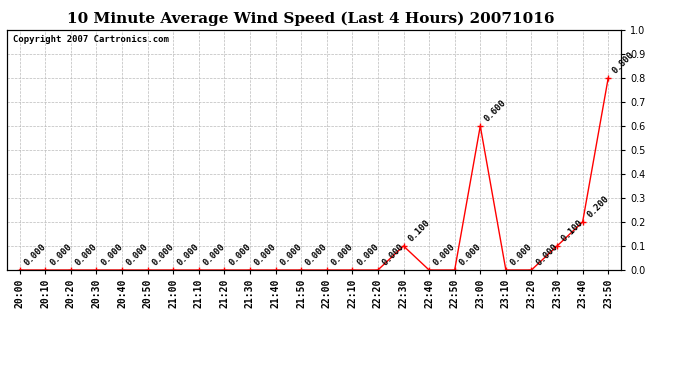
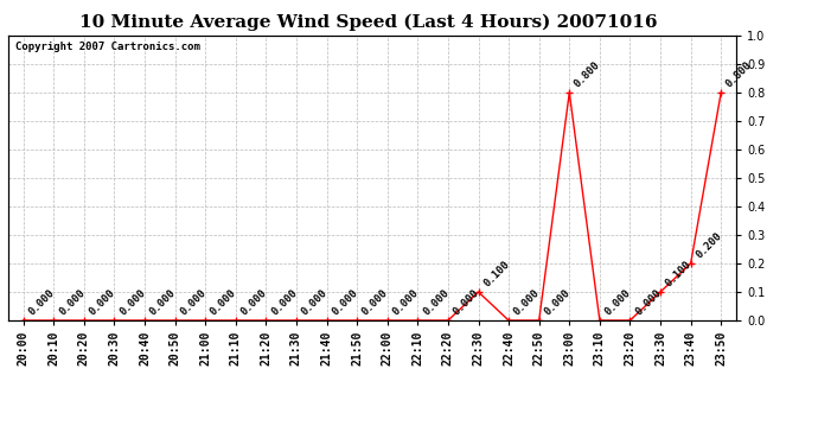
23:00: 0.600 -> 0.800
